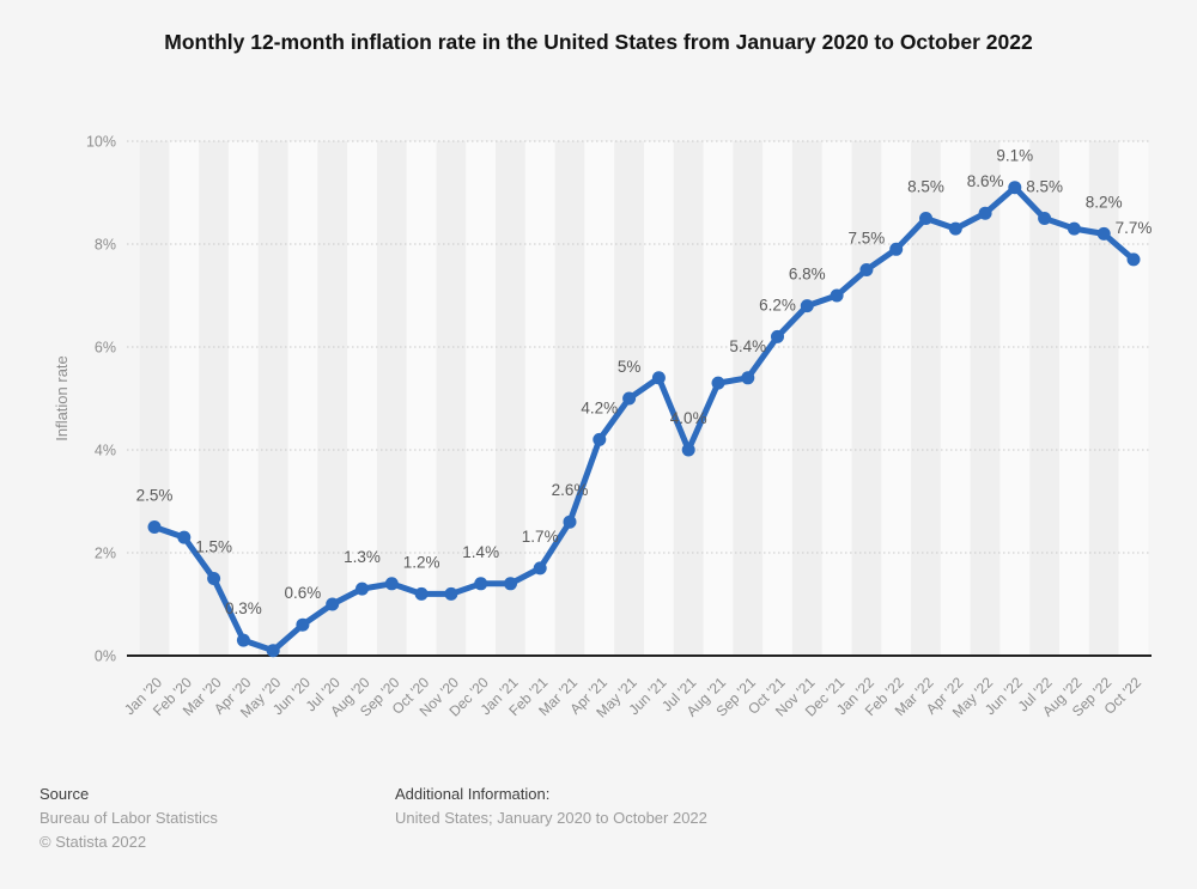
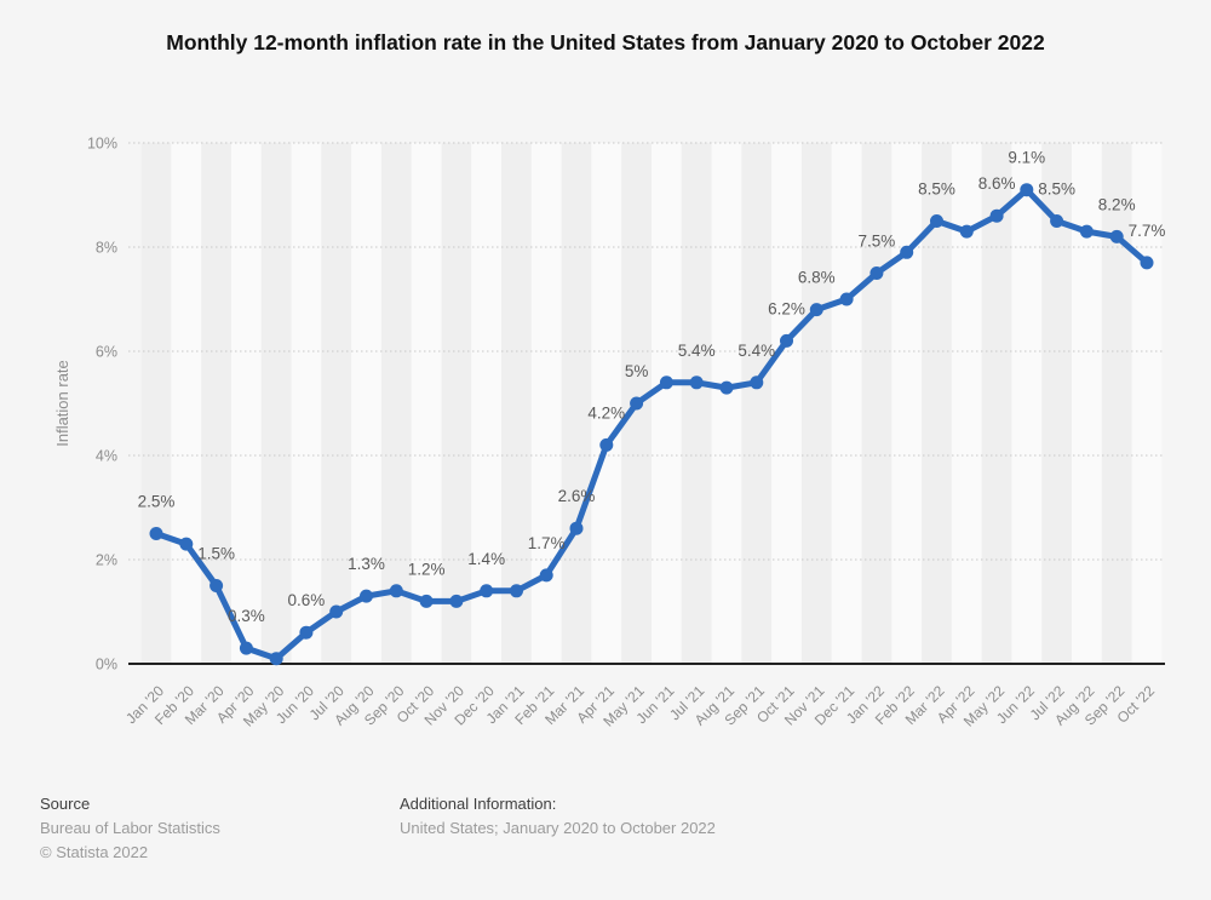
Jul '21: 4.0% -> 5.4%
